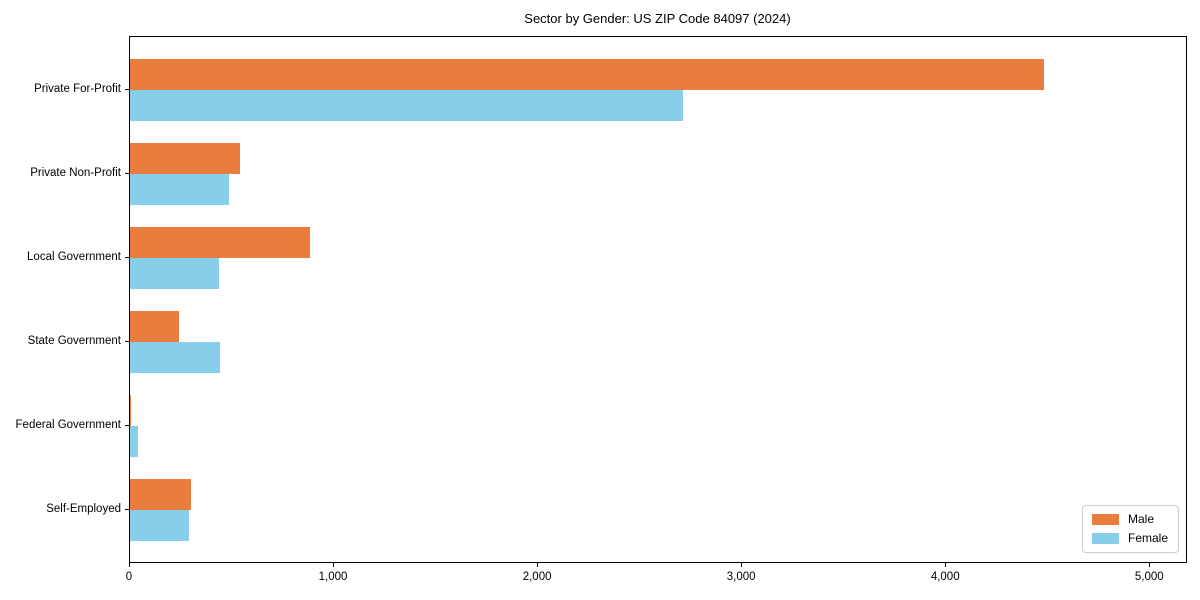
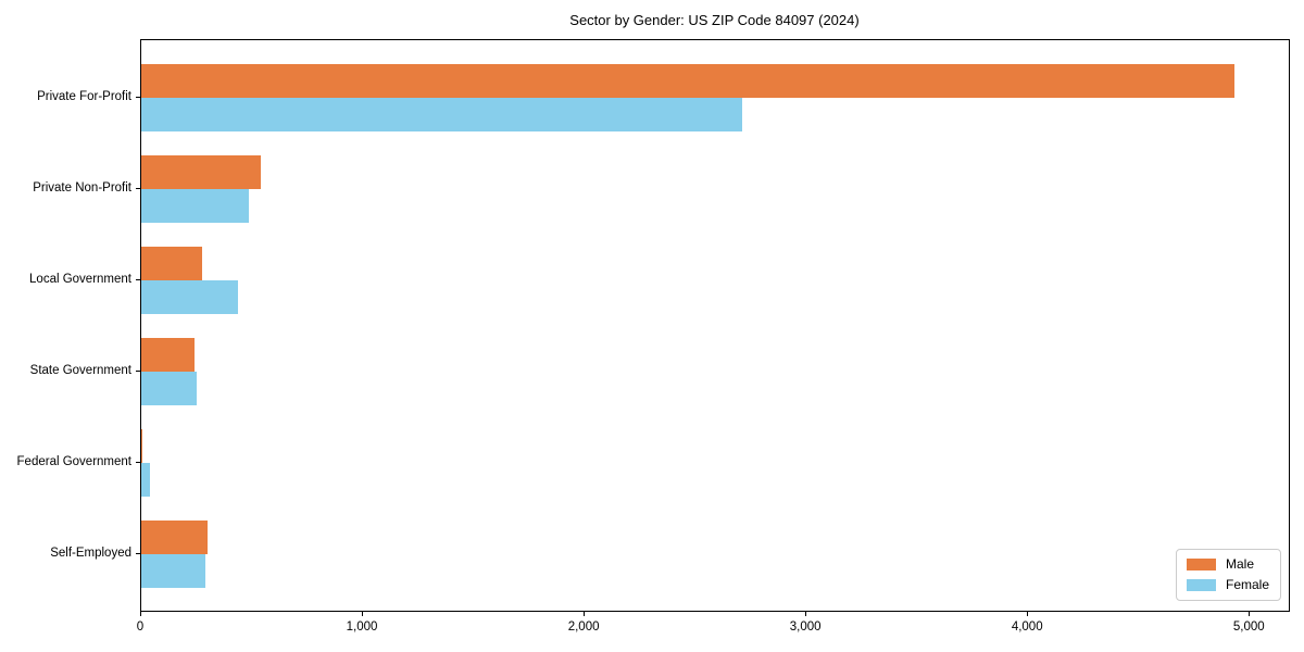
Male/Private For-Profit: 4480 -> 4930
Male/Local Government: 880 -> 280
Female/State Government: 440 -> 250
